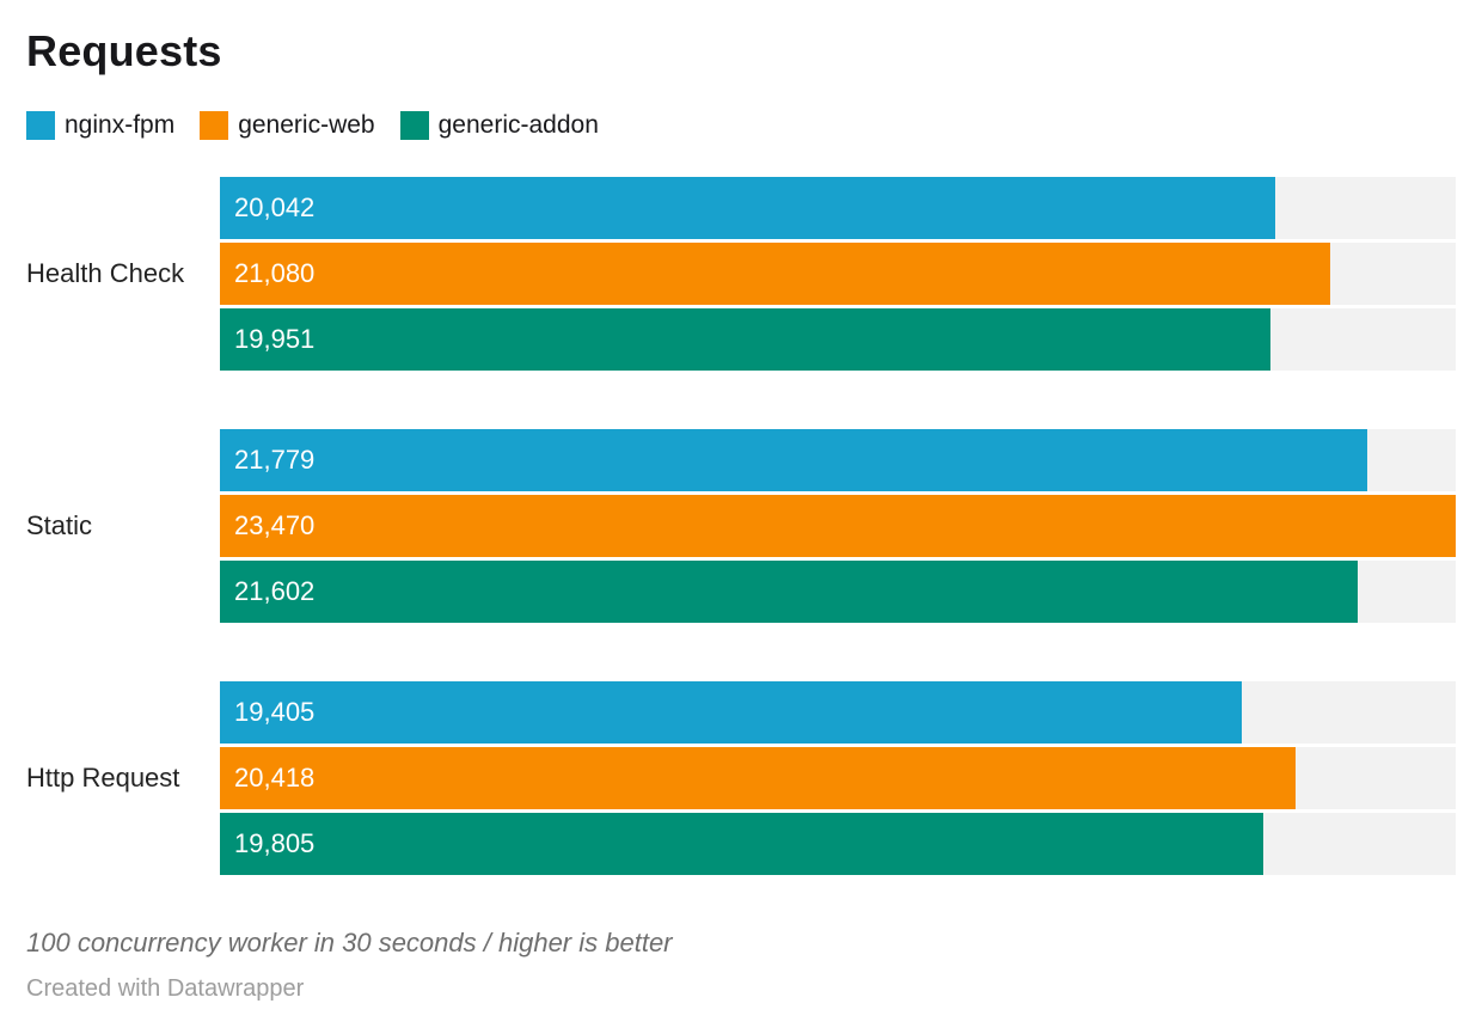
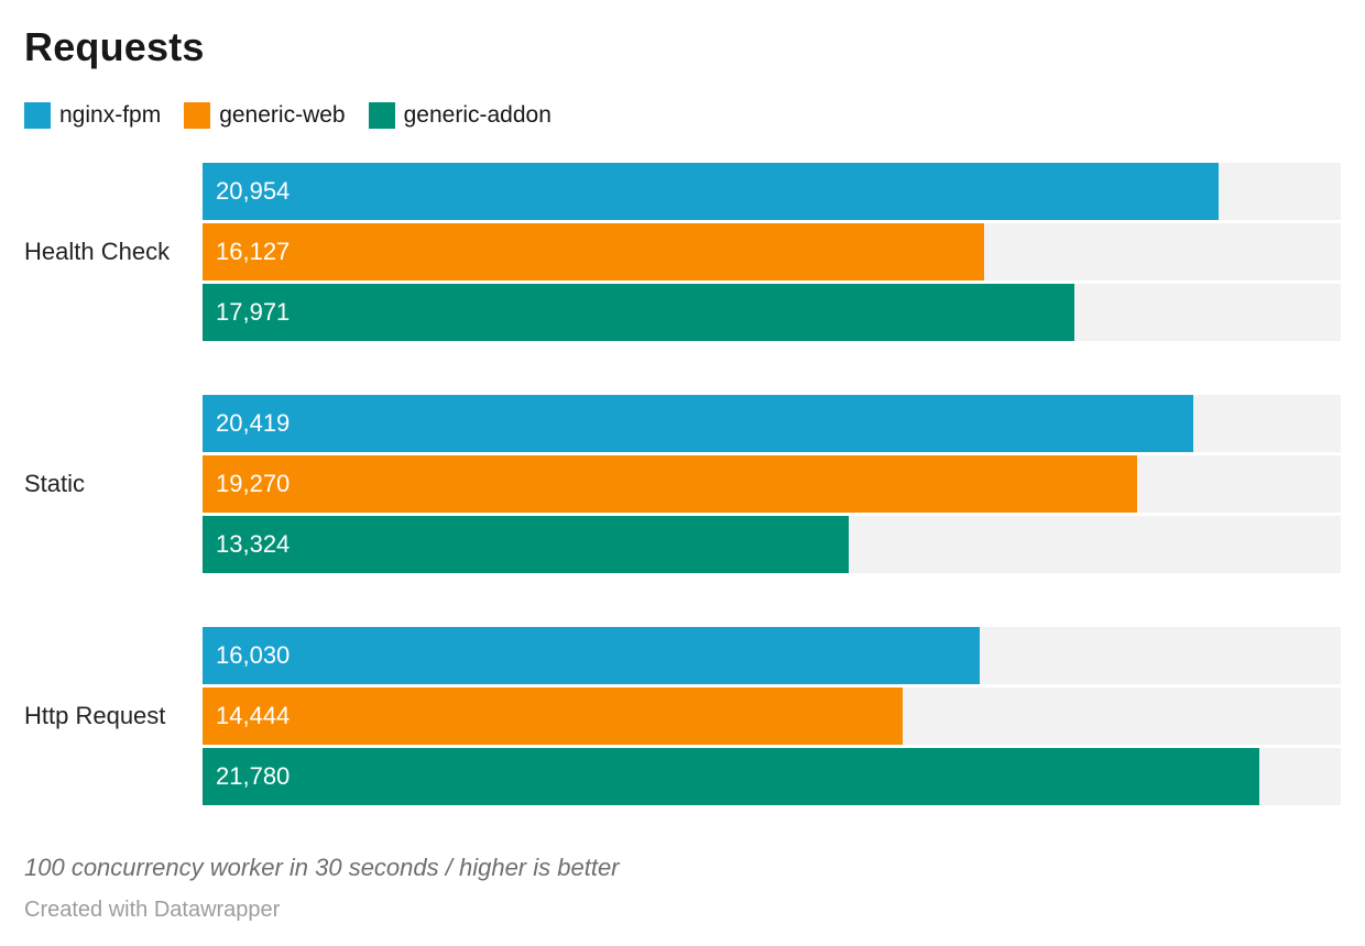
nginx-fpm/Health Check: 20,042 -> 20,954
generic-web/Health Check: 21,080 -> 16,127
generic-addon/Health Check: 19,951 -> 17,971
nginx-fpm/Static: 21,779 -> 20,419
generic-web/Static: 23,470 -> 19,270
generic-addon/Static: 21,602 -> 13,324
nginx-fpm/Http Request: 19,405 -> 16,030
generic-web/Http Request: 20,418 -> 14,444
generic-addon/Http Request: 19,805 -> 21,780
